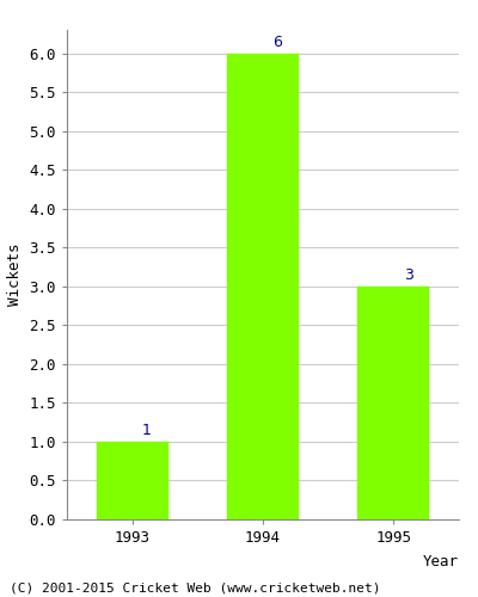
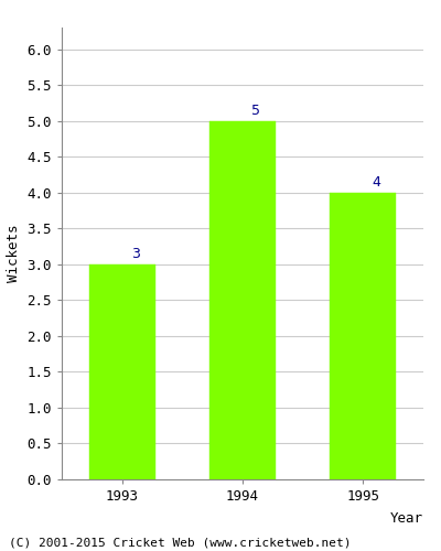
1993: 1 -> 3
1994: 6 -> 5
1995: 3 -> 4
